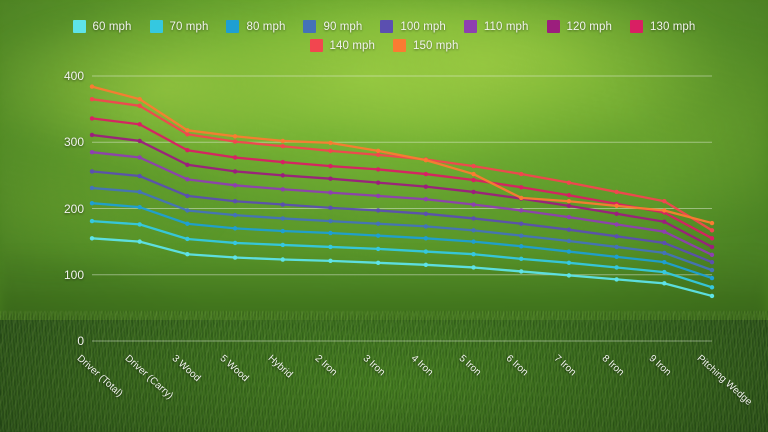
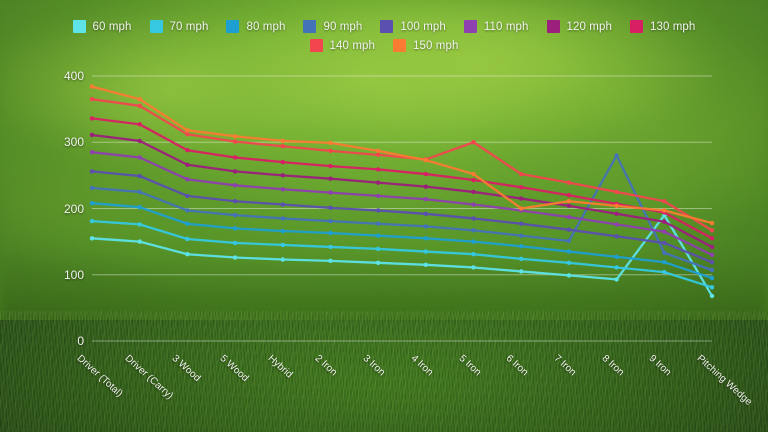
140 mph/5 Iron: 260 -> 300
150 mph/6 Iron: 220 -> 200
90 mph/8 Iron: 140 -> 280
60 mph/9 Iron: 90 -> 190
